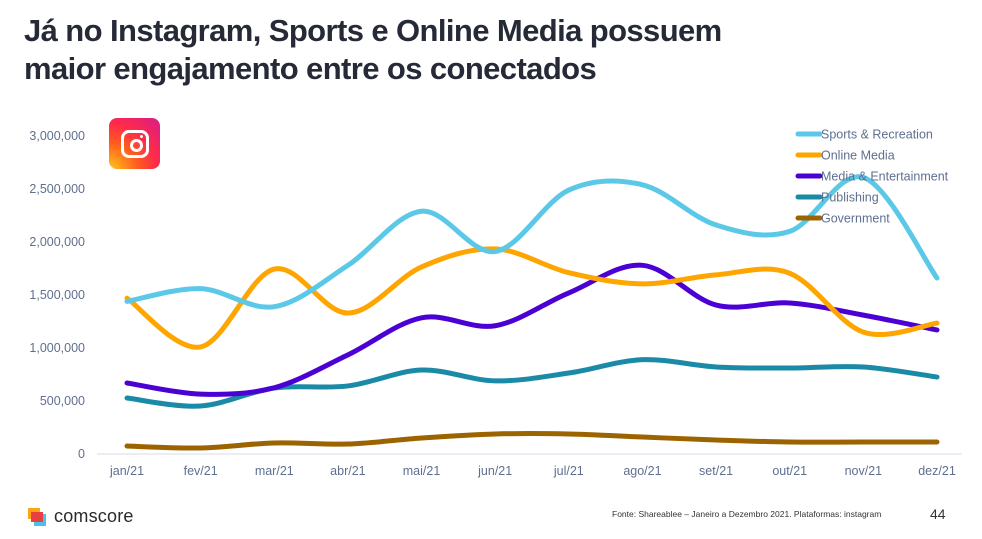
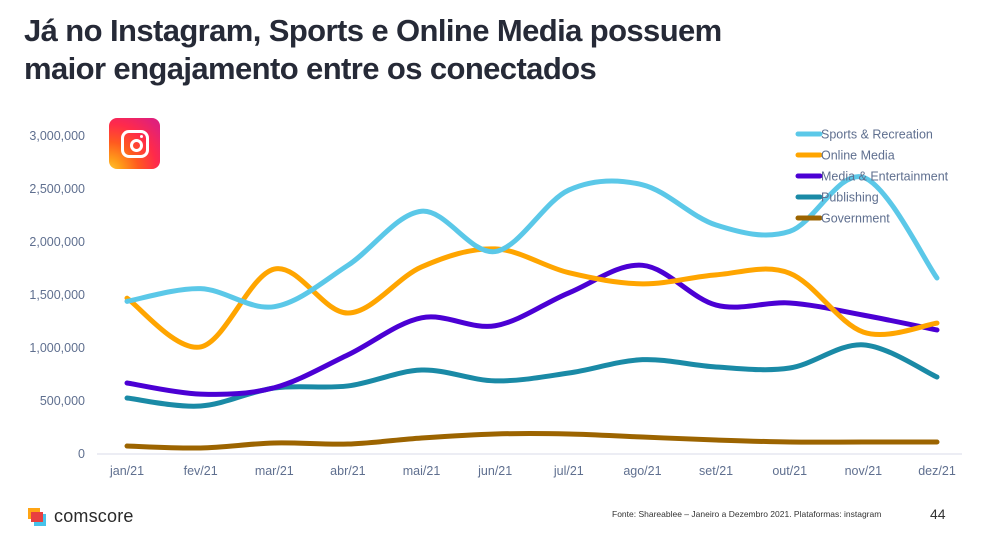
Publishing/nov/21: 820000 -> 1030000
